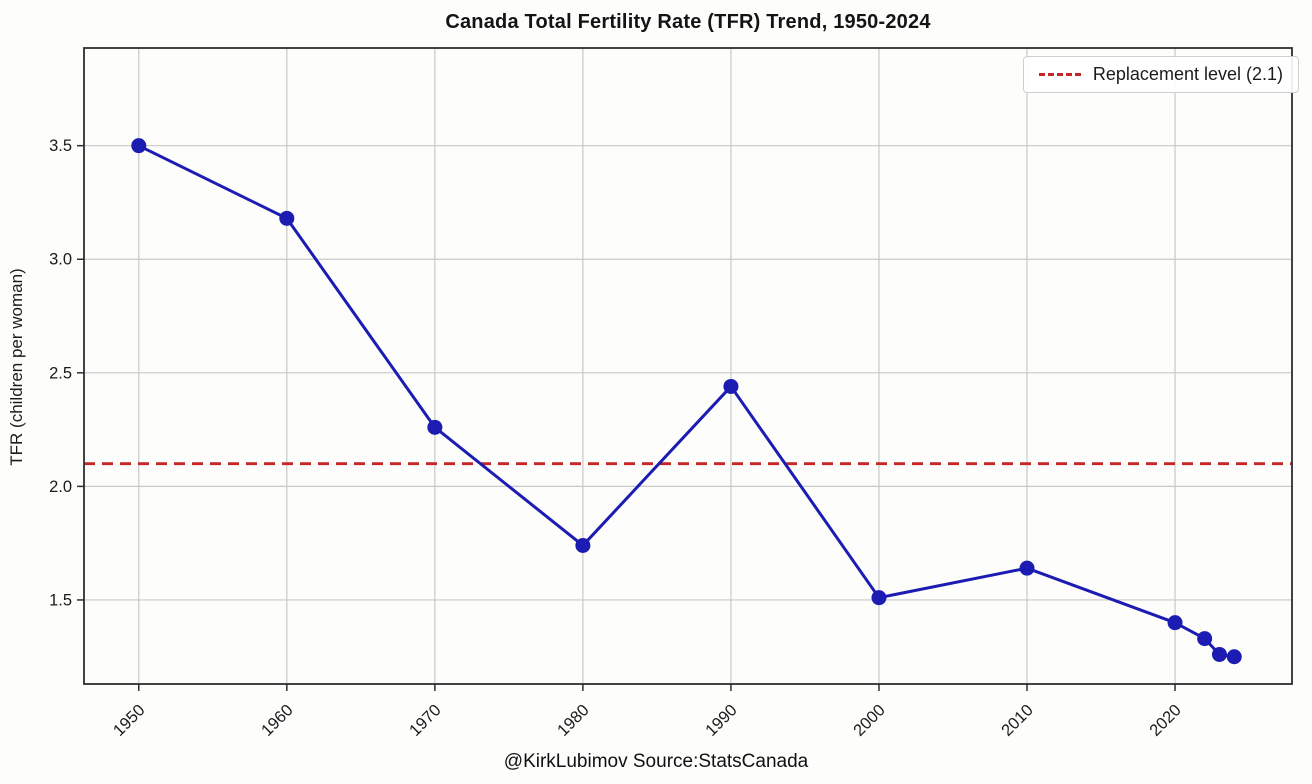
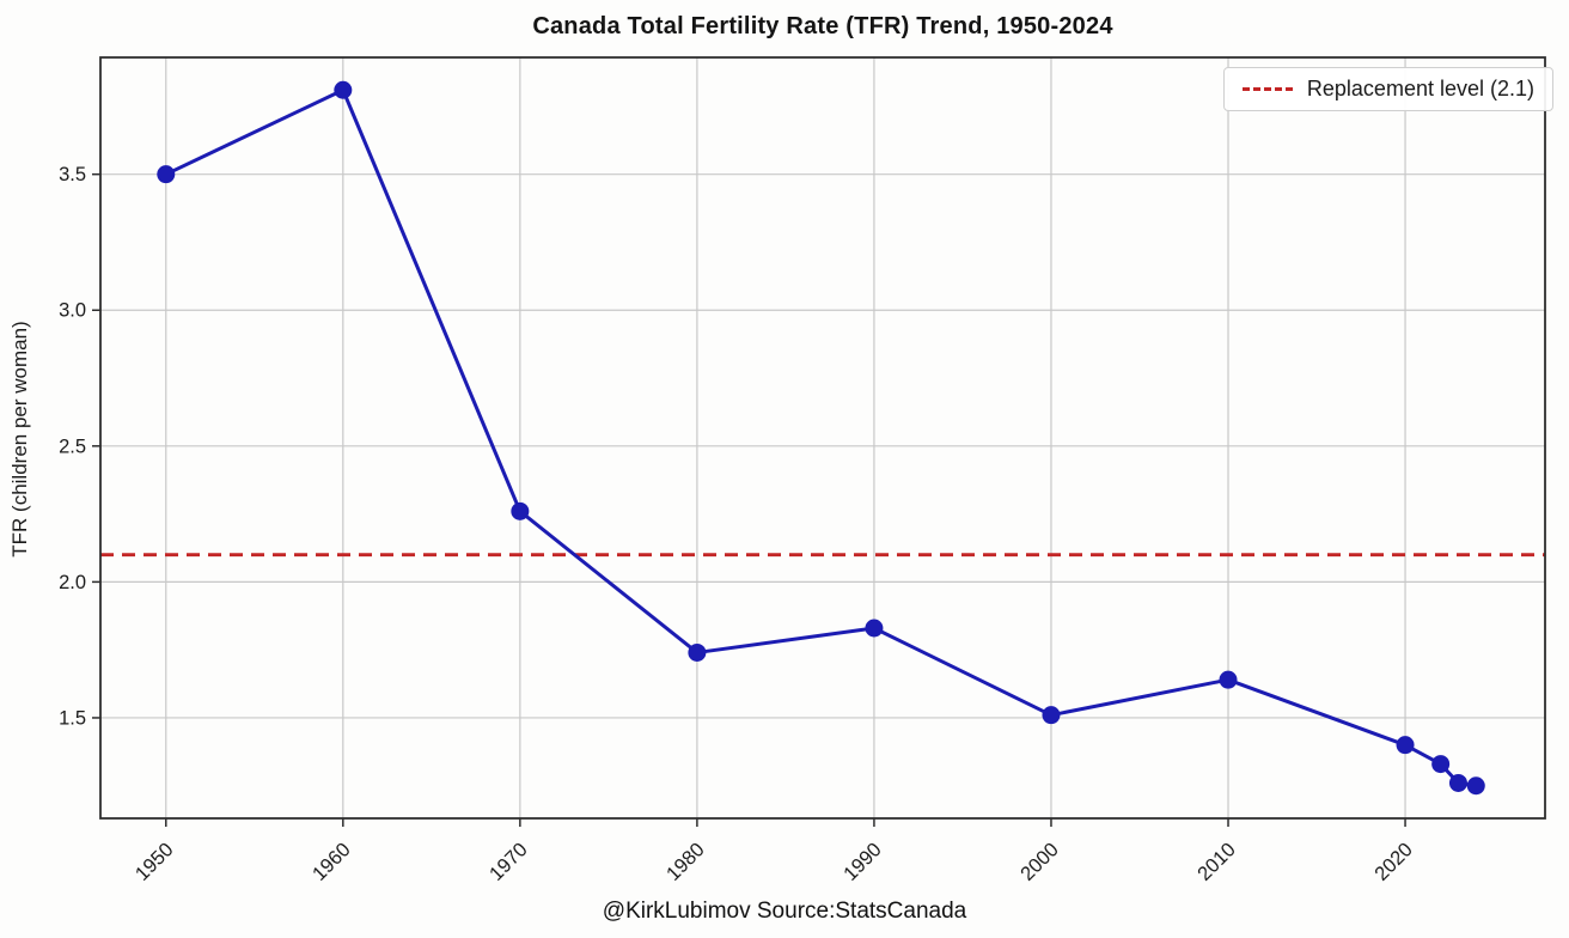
1960: 3.18 -> 3.81
1990: 2.44 -> 1.83
